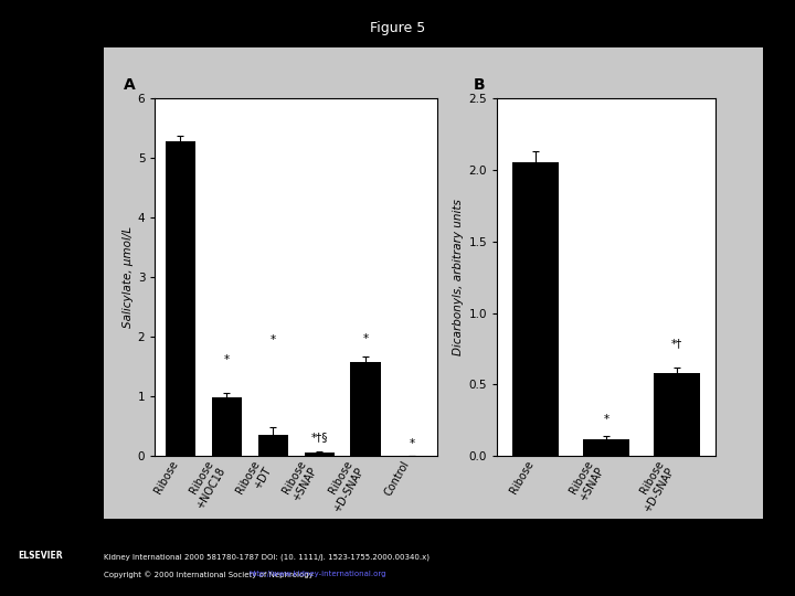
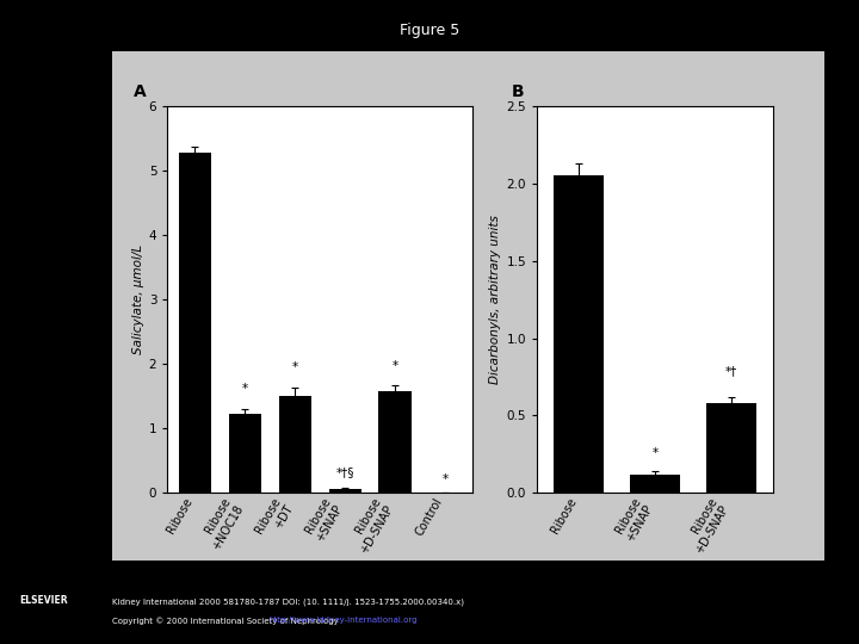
Ribose +NOC18: 0.98 -> 1.22
Ribose +DT: 0.36 -> 1.50
